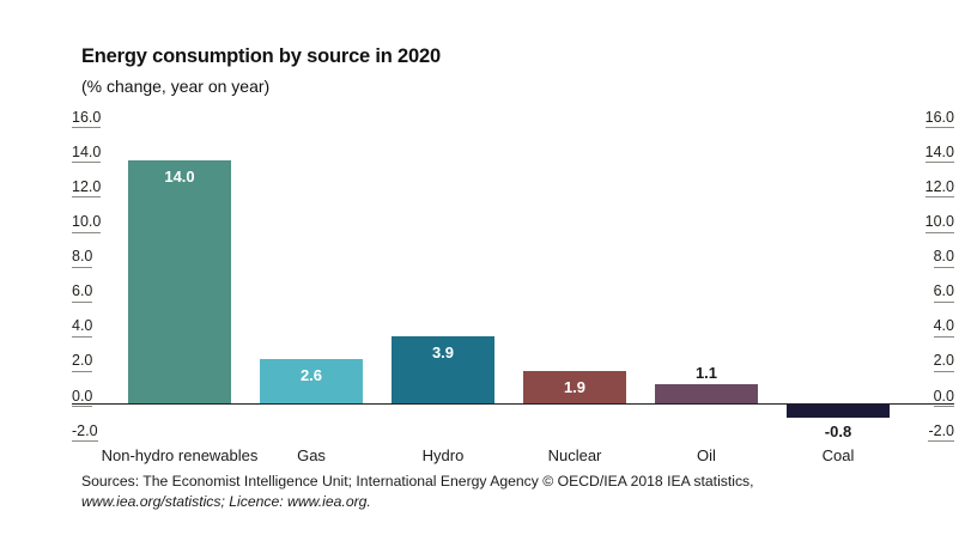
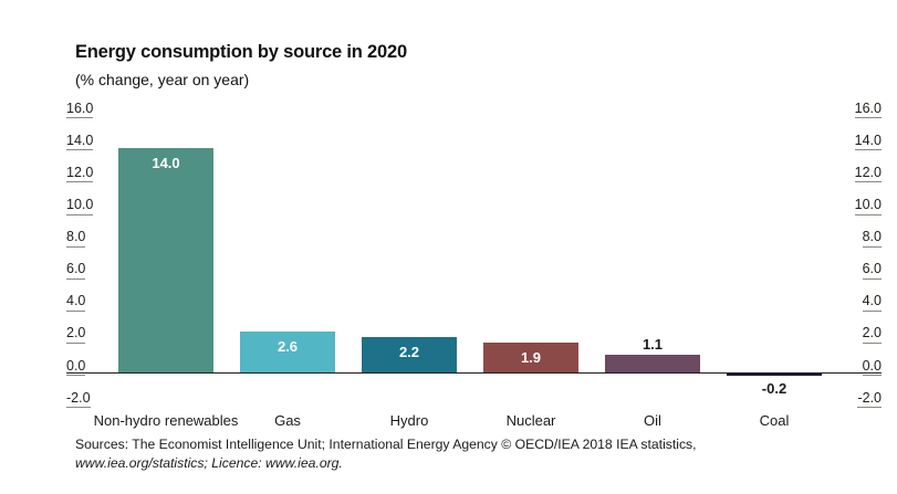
Hydro: 3.9 -> 2.2
Coal: -0.8 -> -0.2
